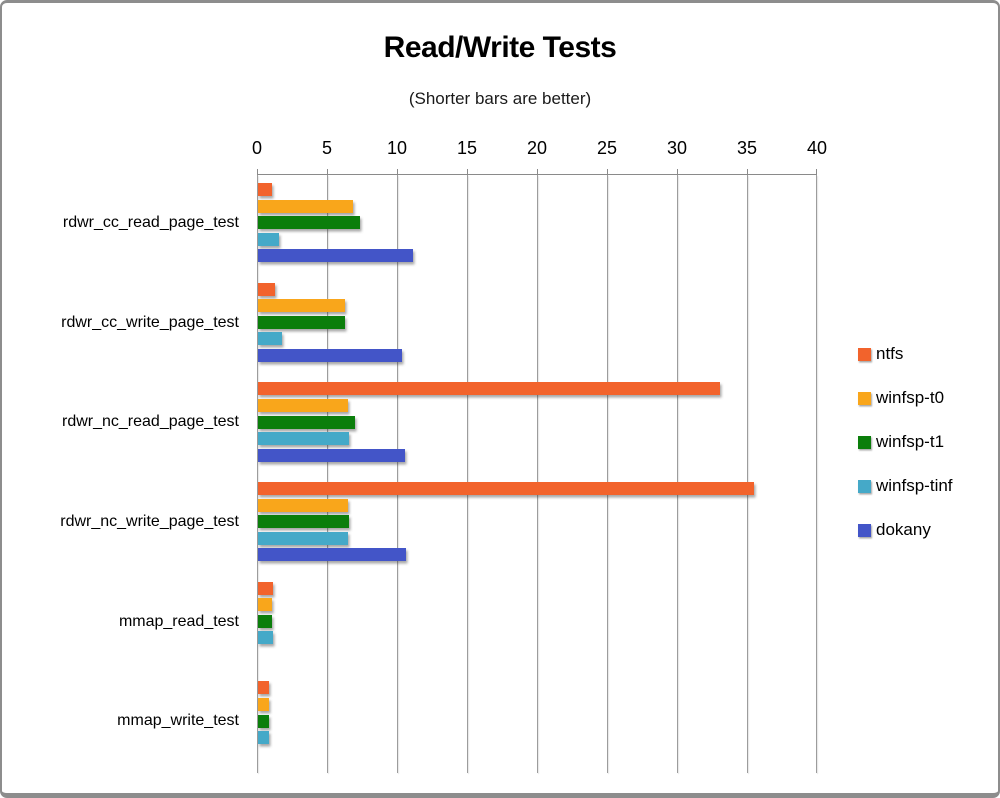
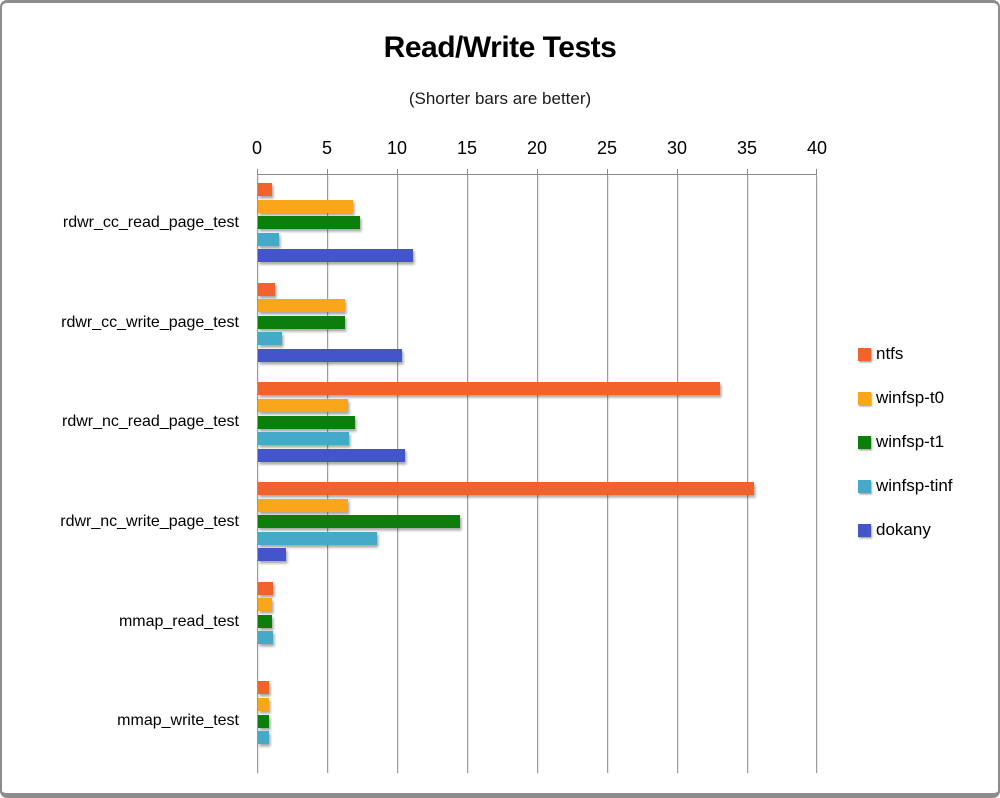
winfsp-t1/rdwr_nc_write_page_test: 6.5 -> 14.4
winfsp-tinf/rdwr_nc_write_page_test: 6.4 -> 8.5
dokany/rdwr_nc_write_page_test: 10.6 -> 2.0
